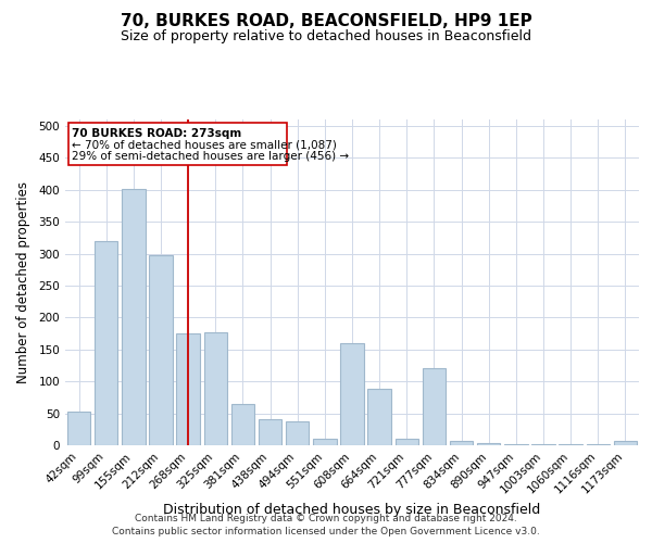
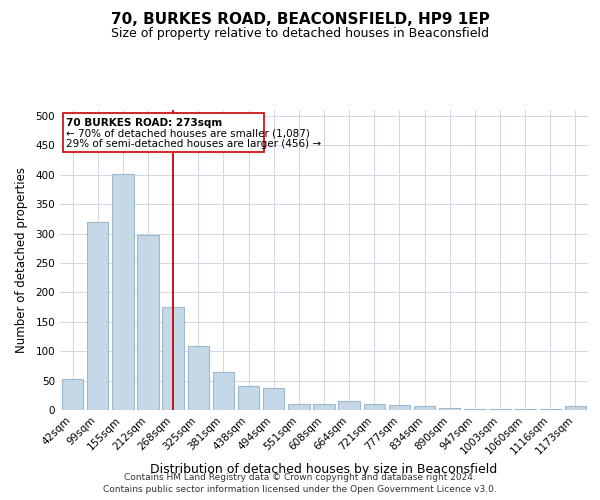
325sqm: 176 -> 108
608sqm: 160 -> 10
664sqm: 88 -> 15
777sqm: 120 -> 9
